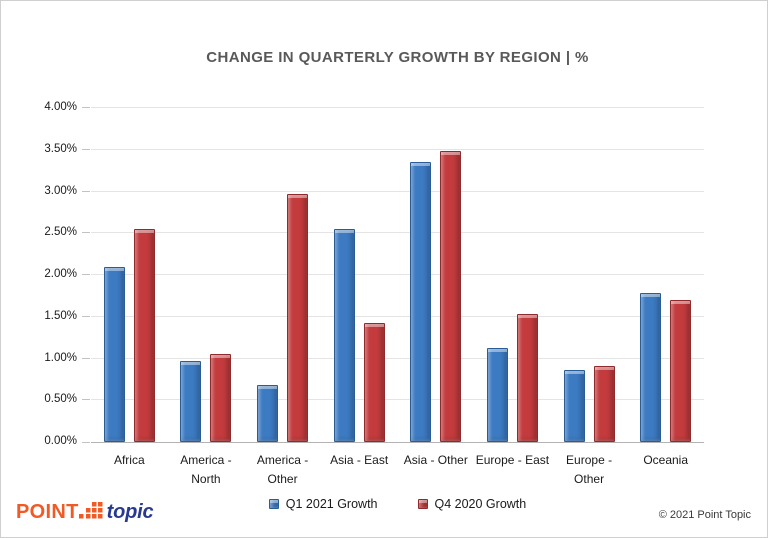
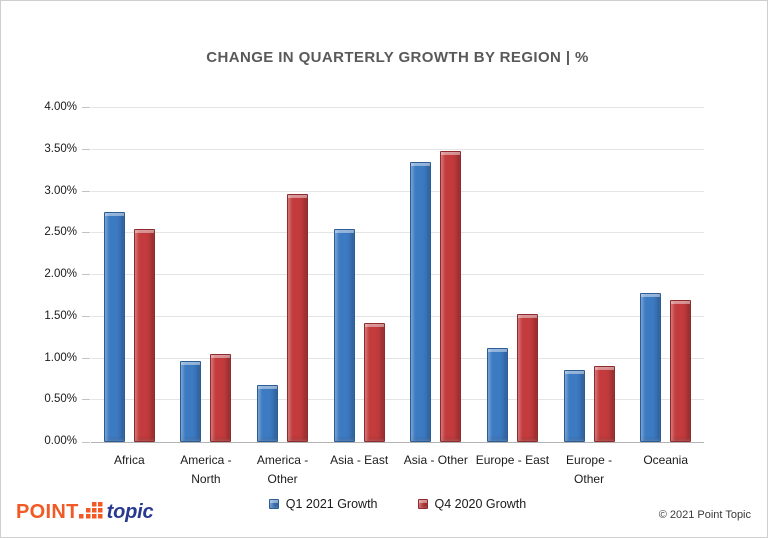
Q1 2021 Growth/Africa: 2.1% -> 2.8%
